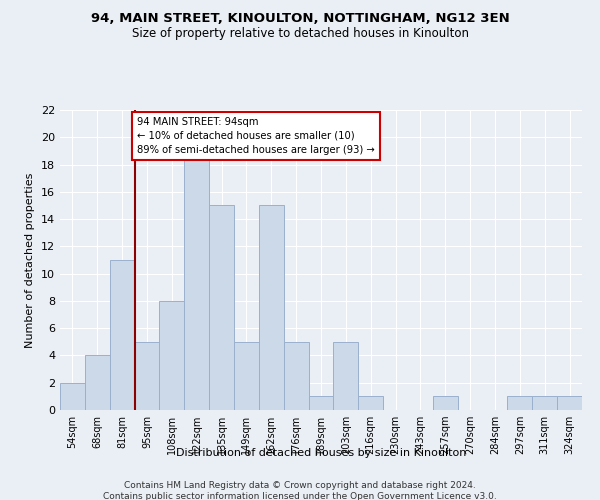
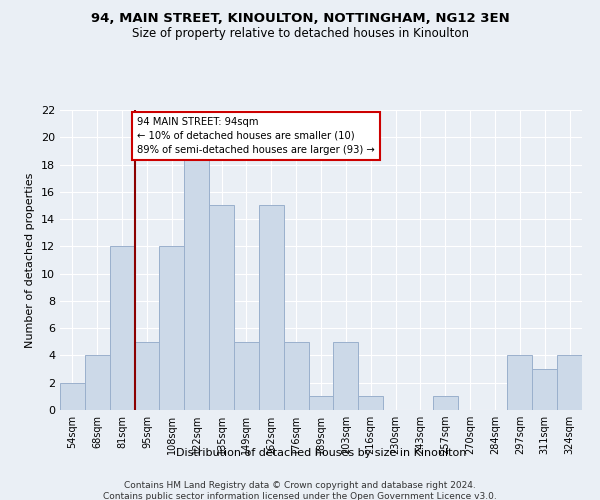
81sqm: 11 -> 12
108sqm: 8 -> 12
297sqm: 1 -> 4
311sqm: 1 -> 3
324sqm: 1 -> 4
